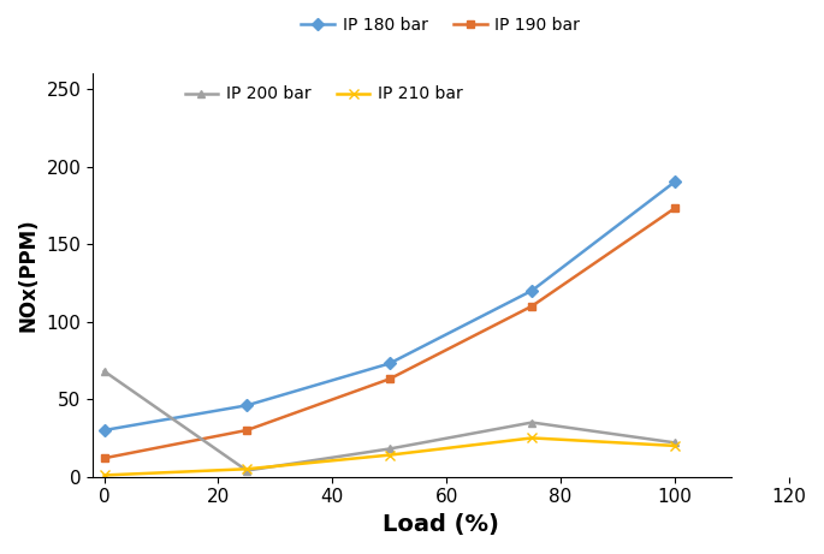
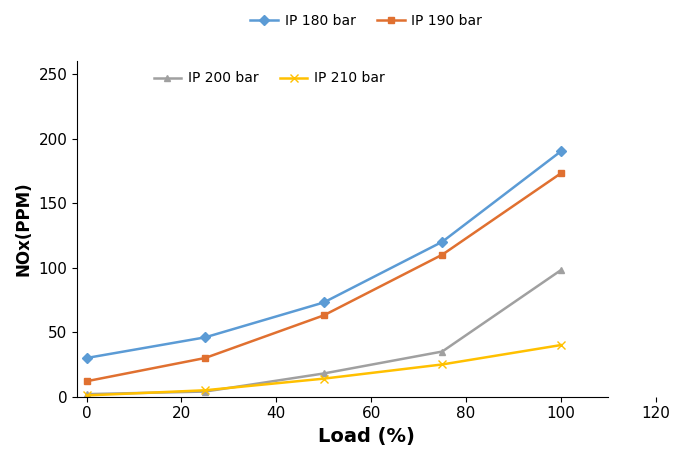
IP 200 bar/0: 68 -> 2
IP 200 bar/100: 22 -> 98
IP 210 bar/100: 20 -> 40
